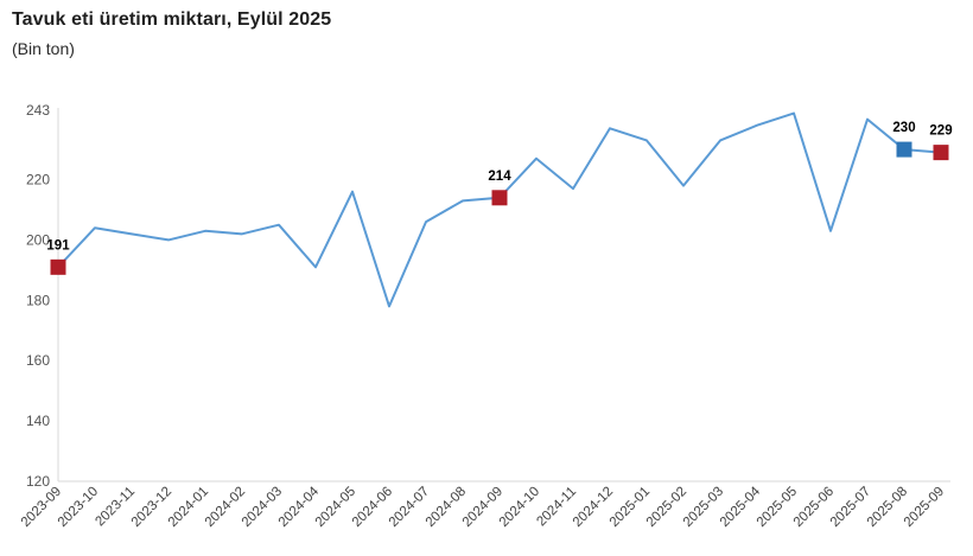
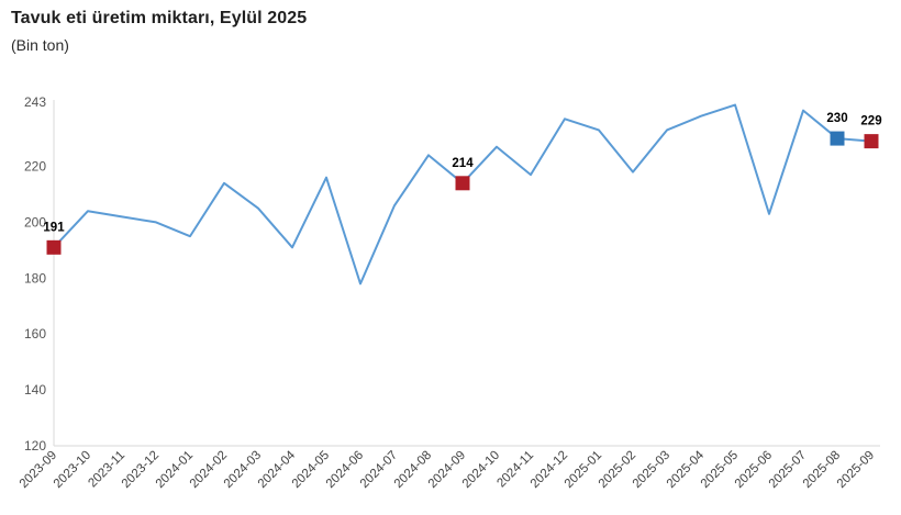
2024-01: 203 -> 195
2024-02: 202 -> 214
2024-08: 213 -> 224
